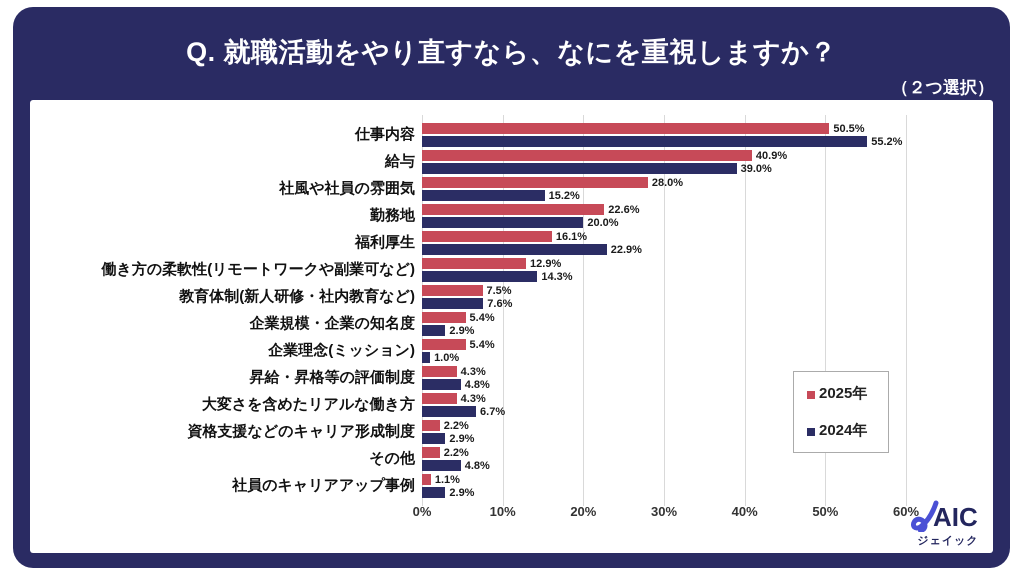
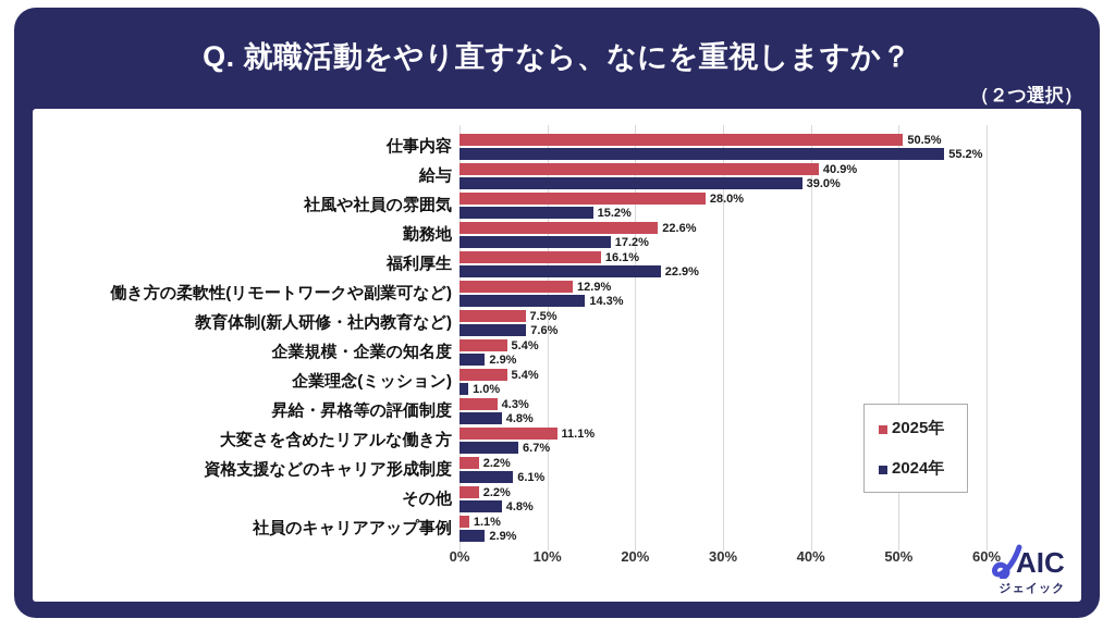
2024年/勤務地: 20.0% -> 17.2%
2025年/大変さを含めたリアルな働き方: 4.3% -> 11.1%
2024年/資格支援などのキャリア形成制度: 2.9% -> 6.1%
